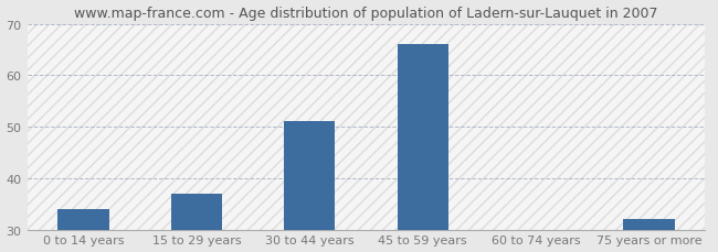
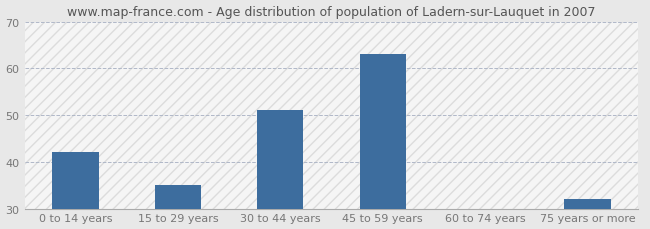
0 to 14 years: 34 -> 42
15 to 29 years: 37 -> 35
45 to 59 years: 66 -> 63
